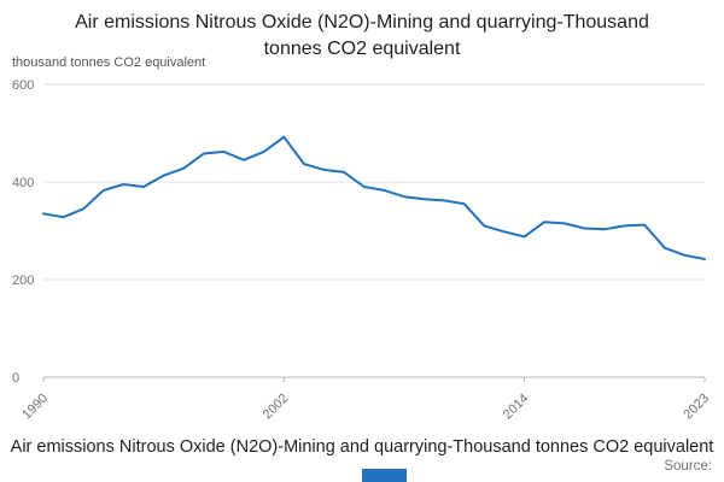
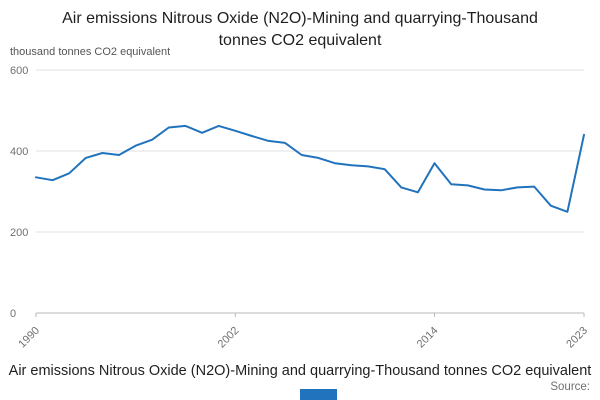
2002: 490 -> 450
2014: 290 -> 370
2023: 240 -> 440
